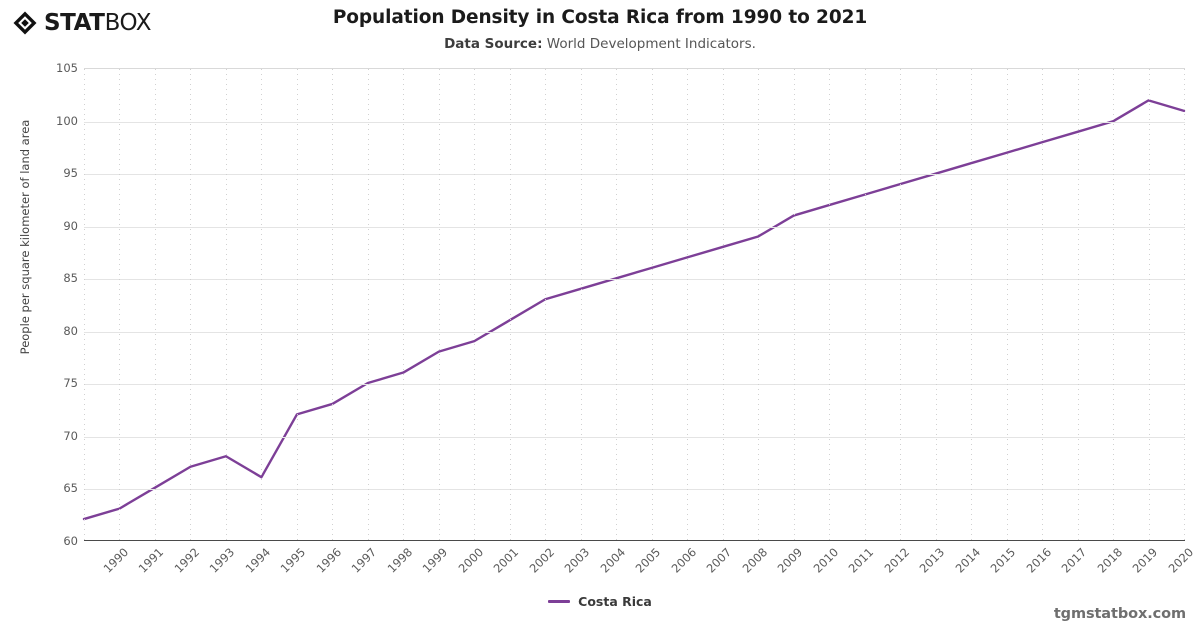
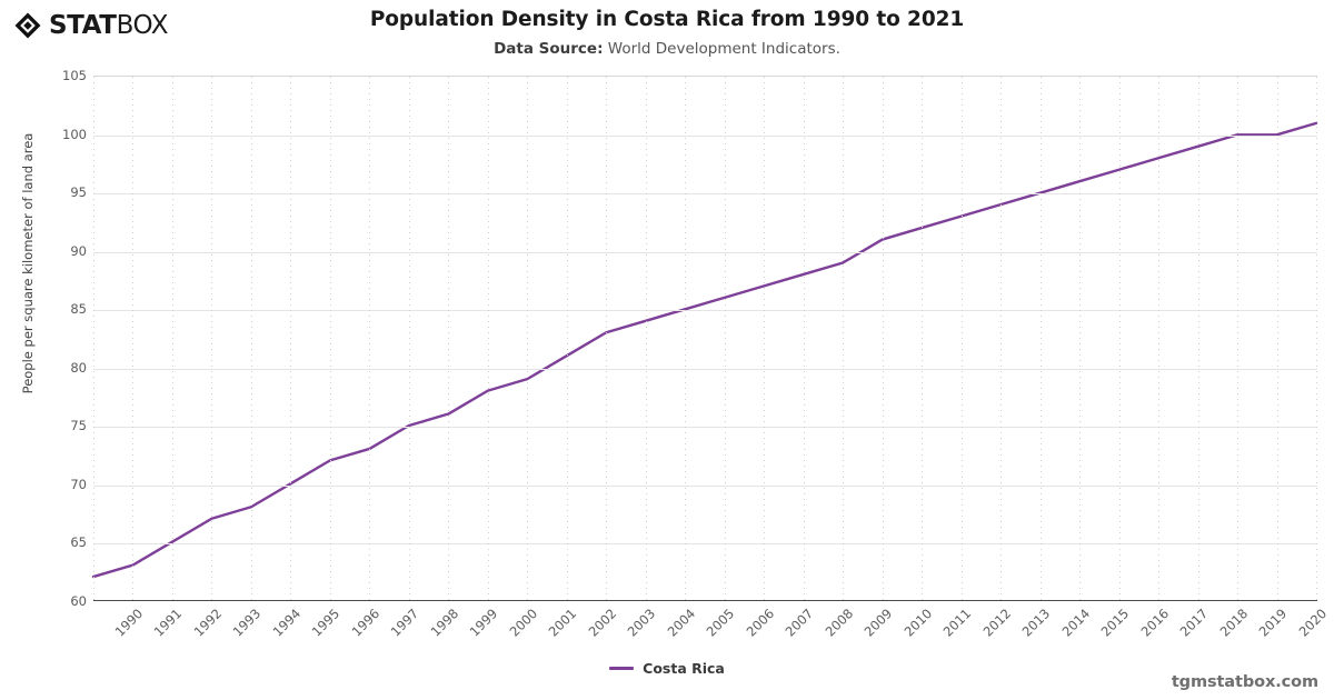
1995: 66 -> 70
2020: 102 -> 100
